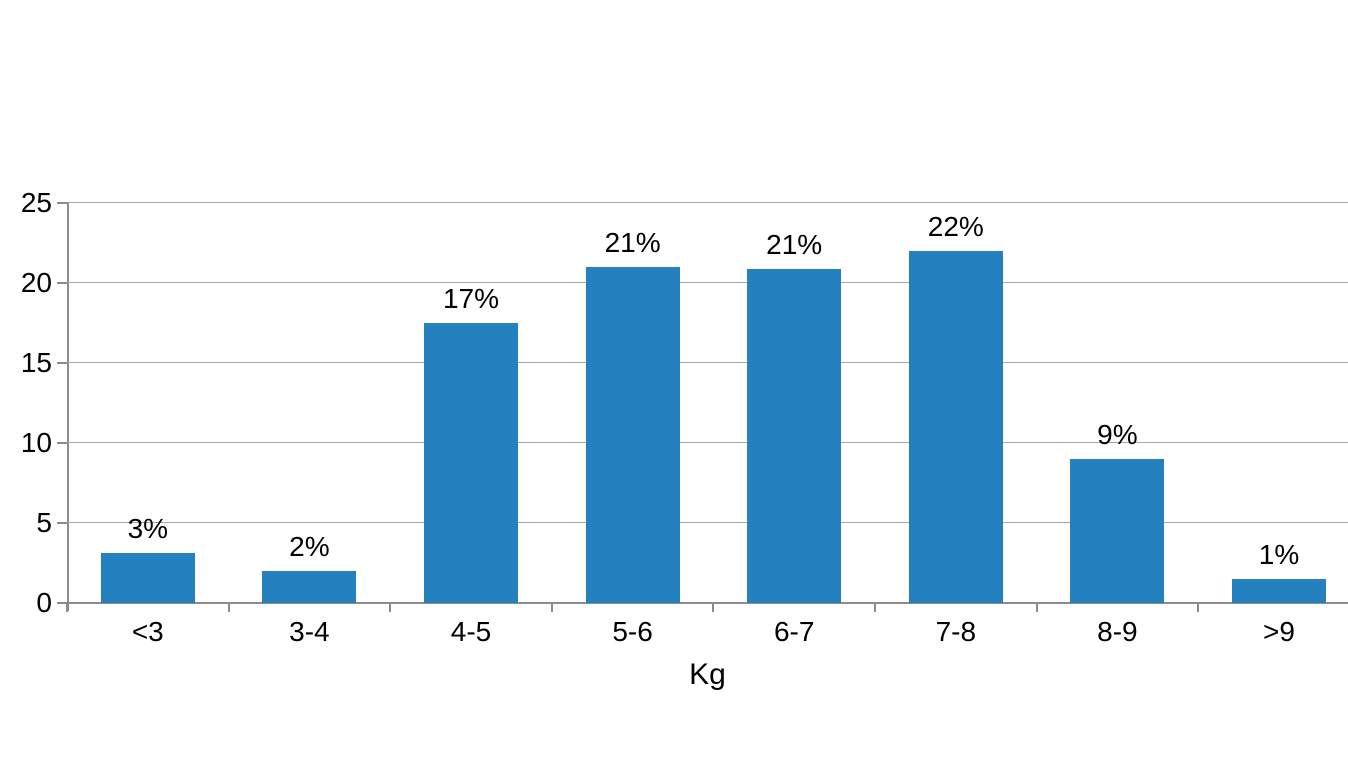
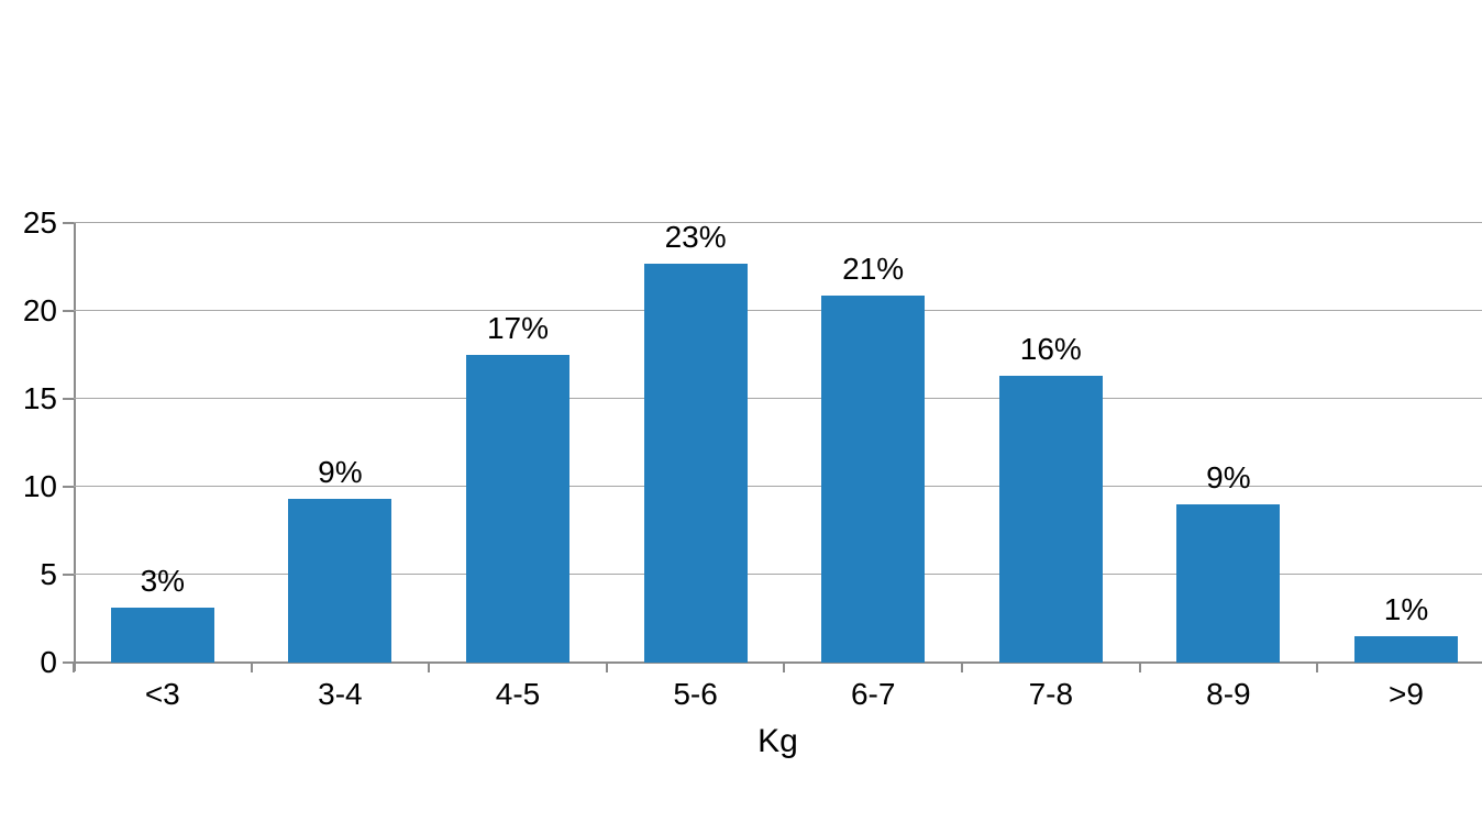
3-4: 2% -> 9%
5-6: 21% -> 23%
7-8: 22% -> 16%
